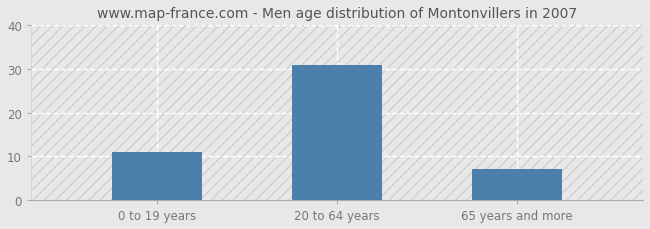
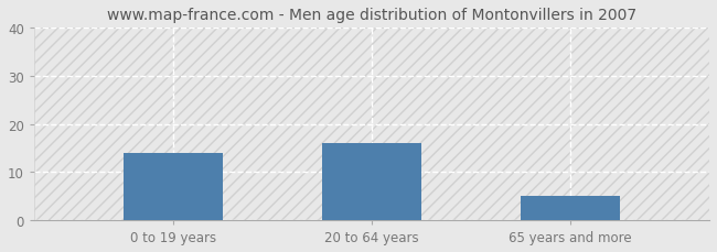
0 to 19 years: 11 -> 14
20 to 64 years: 31 -> 16
65 years and more: 7 -> 5
